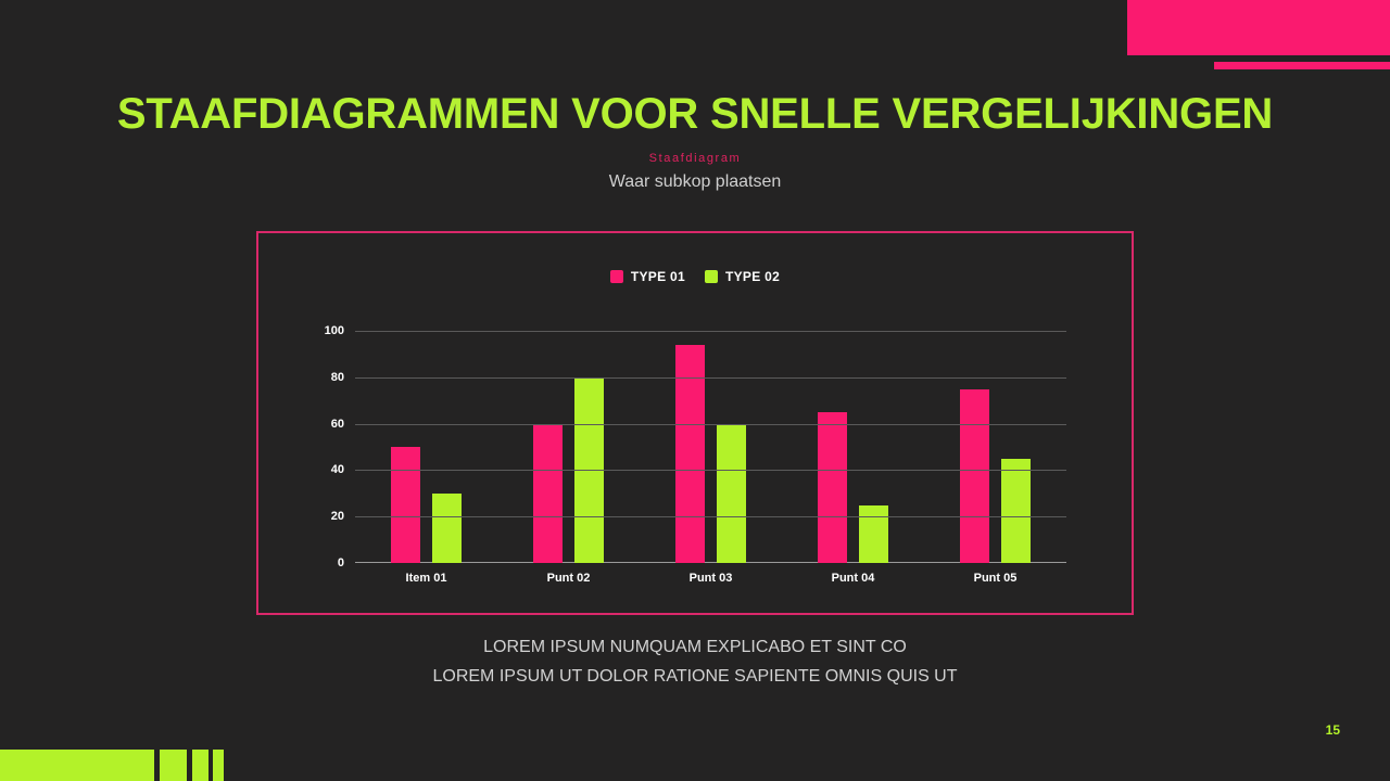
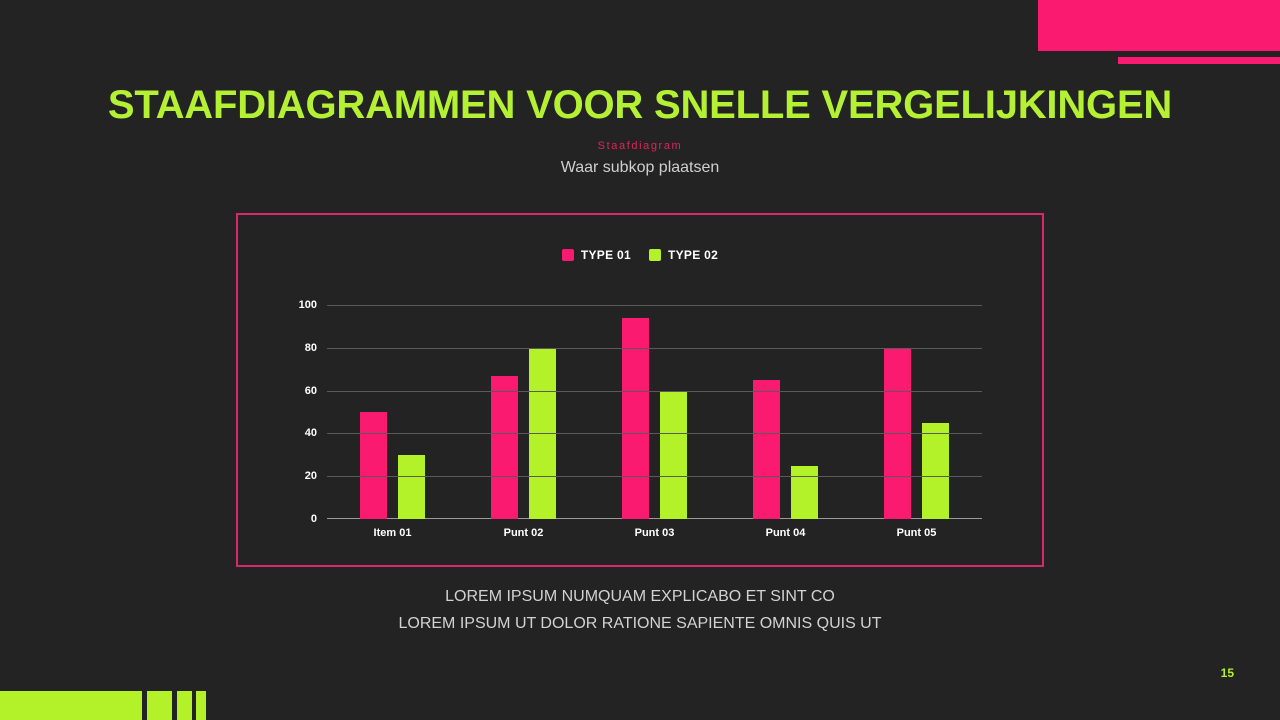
TYPE 01/Punt 02: 60 -> 67
TYPE 01/Punt 05: 75 -> 80
